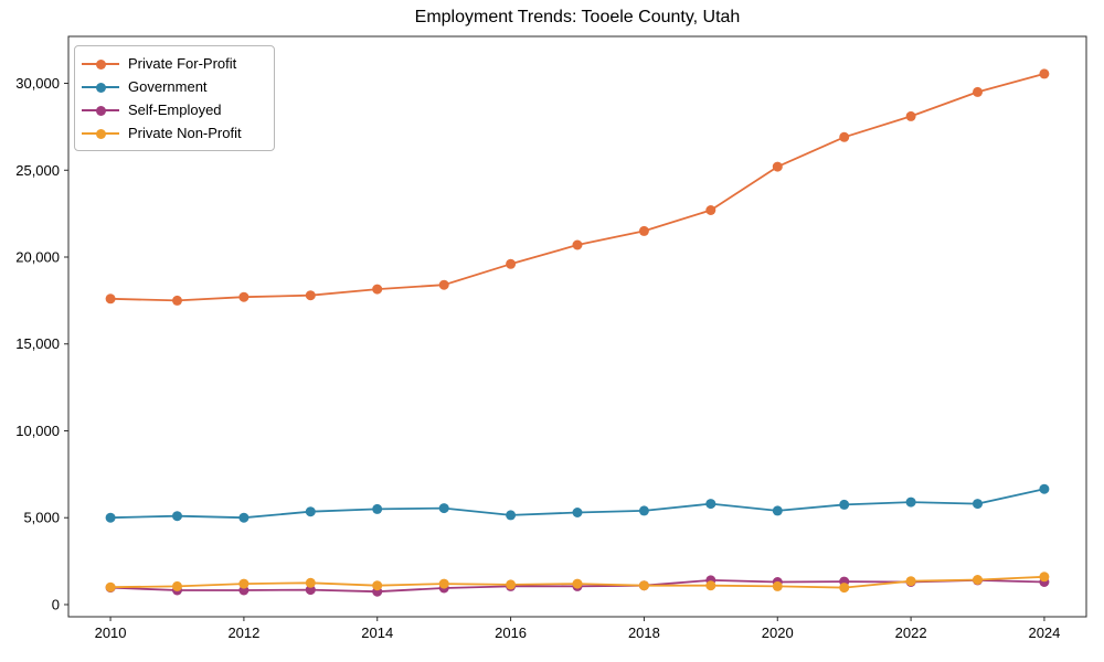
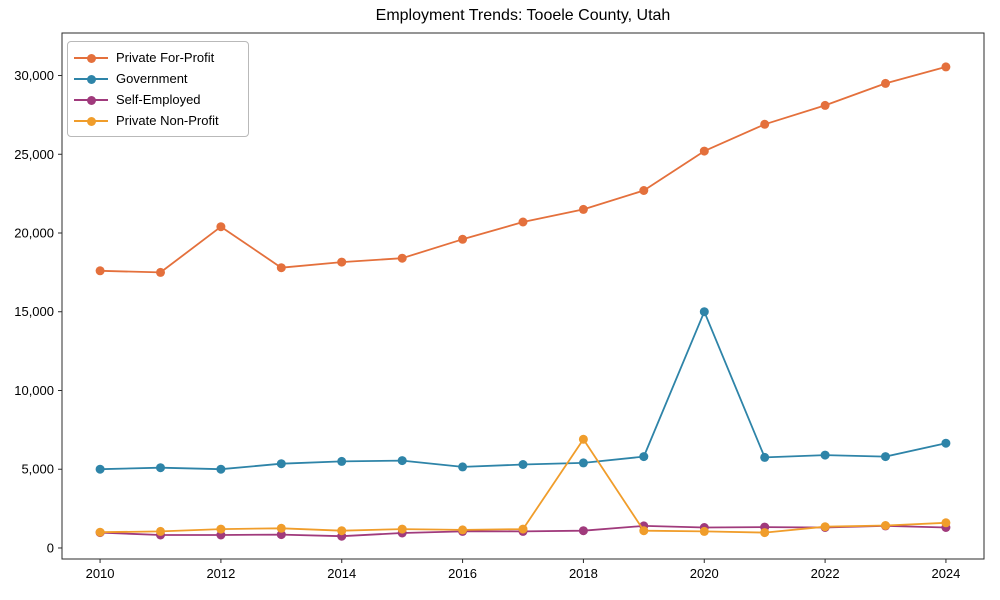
Private For-Profit/2012: 17700 -> 20400
Private Non-Profit/2018: 1100 -> 6900
Government/2020: 5400 -> 15000
